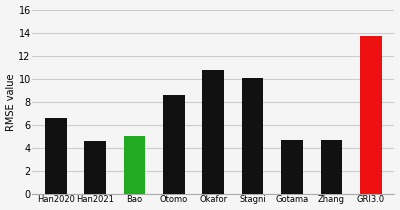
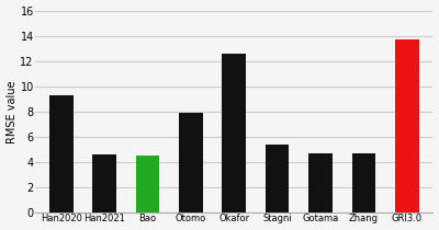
Han2020: 6.6 -> 9.3
Bao: 5.0 -> 4.5
Otomo: 8.6 -> 7.9
Okafor: 10.8 -> 12.6
Stagni: 10.1 -> 5.4
